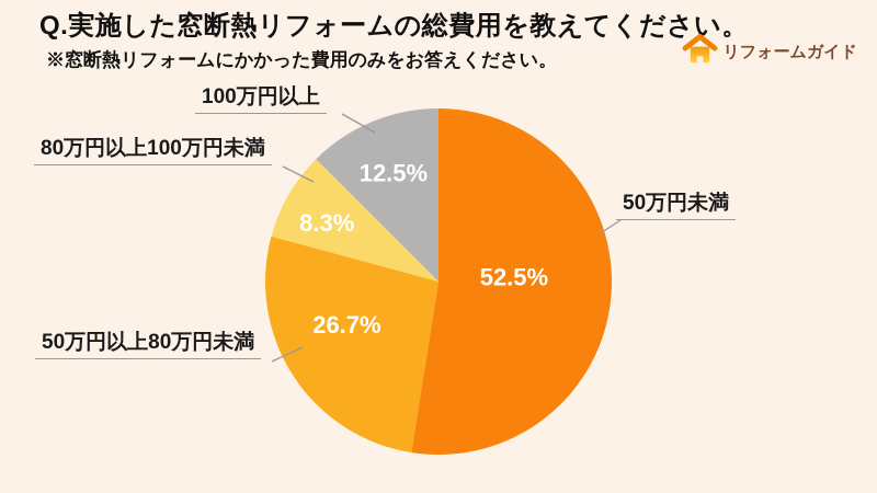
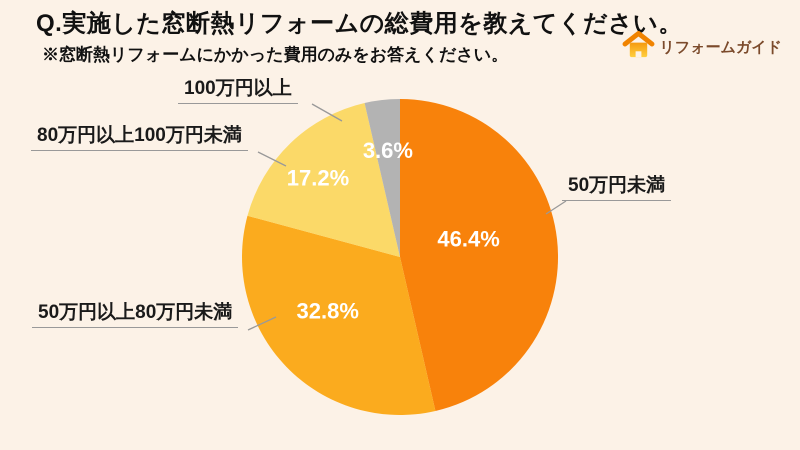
50万円未満: 52.5% -> 46.4%
50万円以上80万円未満: 26.7% -> 32.8%
80万円以上100万円未満: 8.3% -> 17.2%
100万円以上: 12.5% -> 3.6%
